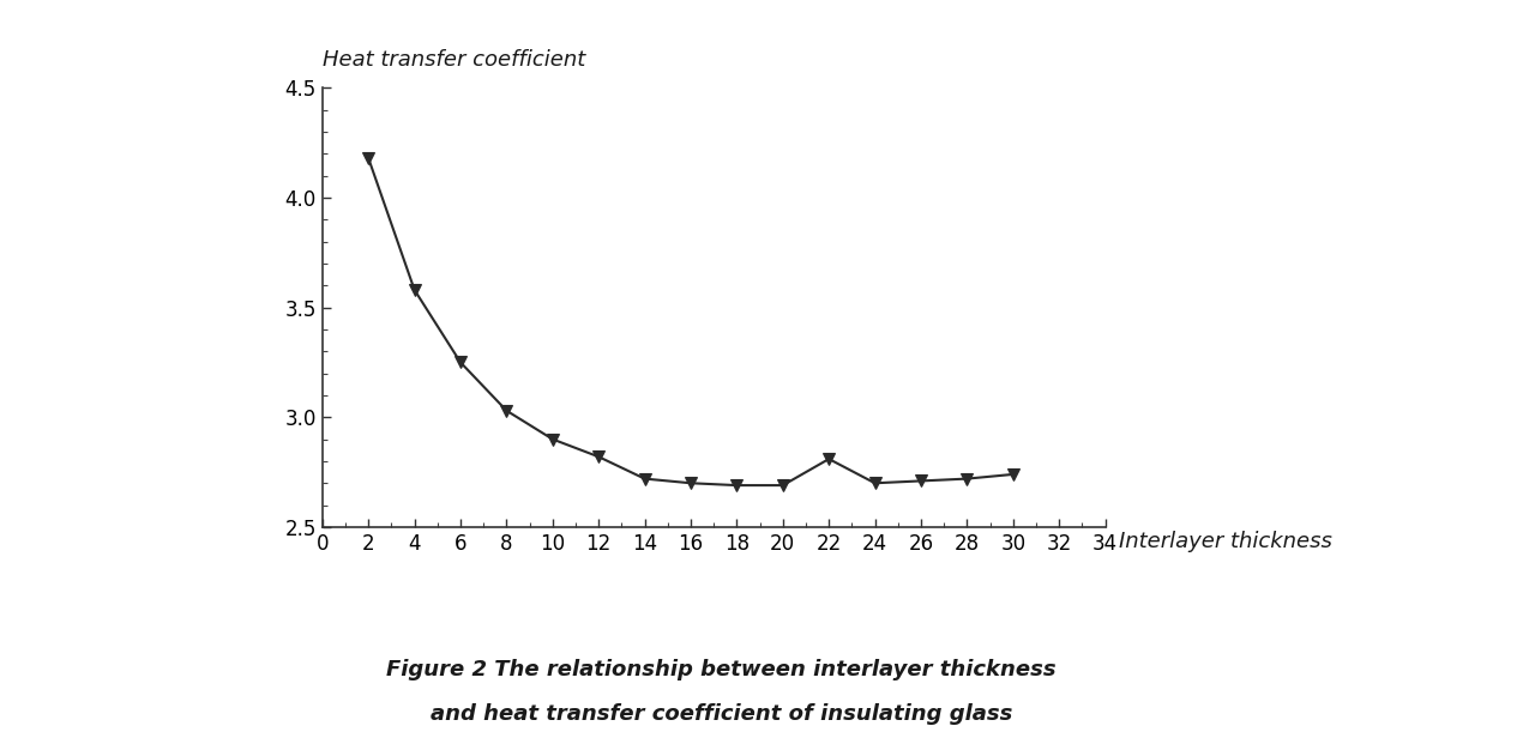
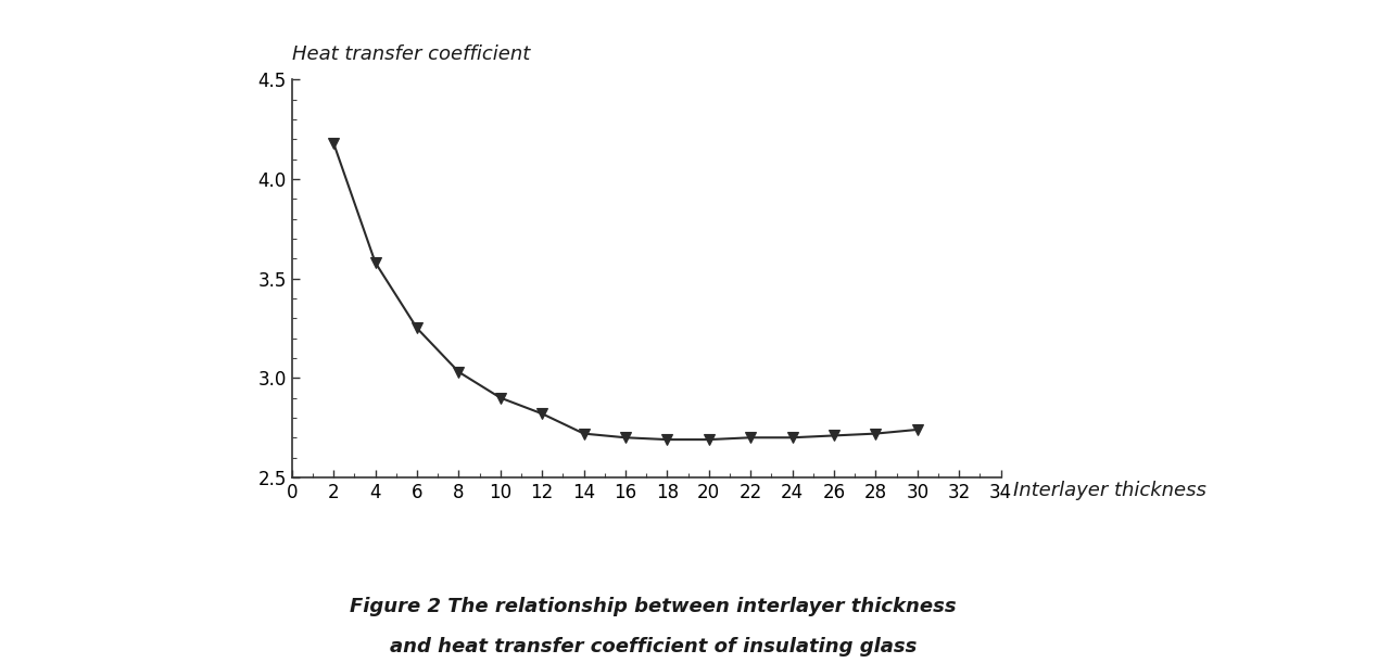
22: 2.81 -> 2.70
